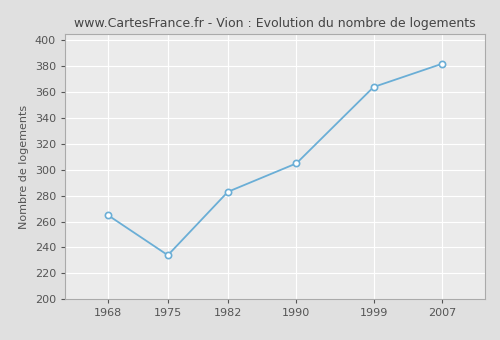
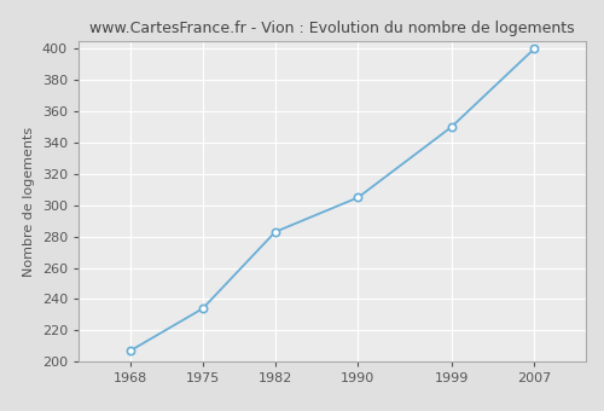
1968: 265 -> 207
1999: 364 -> 350
2007: 382 -> 400
